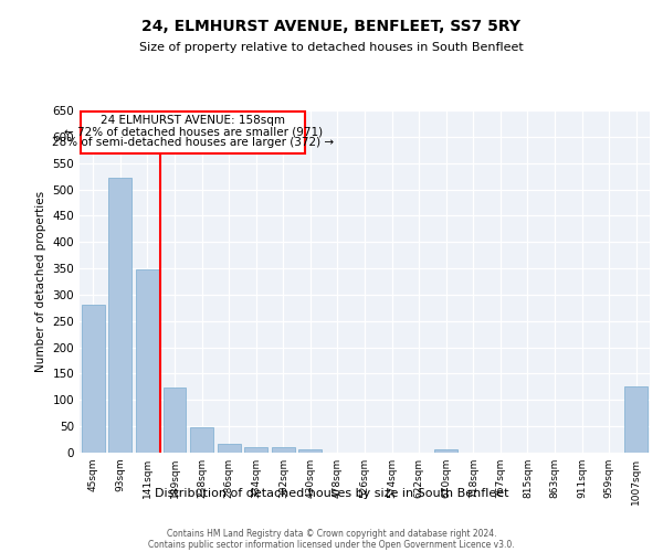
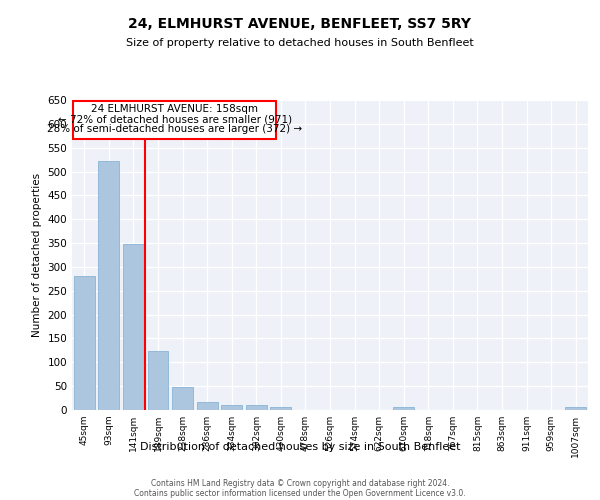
1007sqm: 125 -> 7
